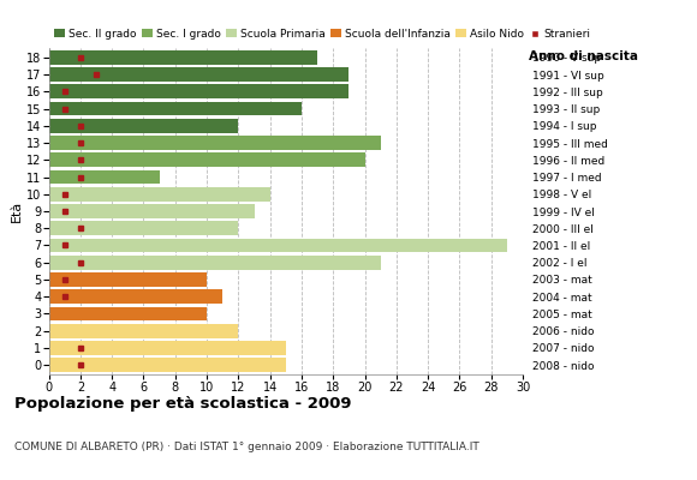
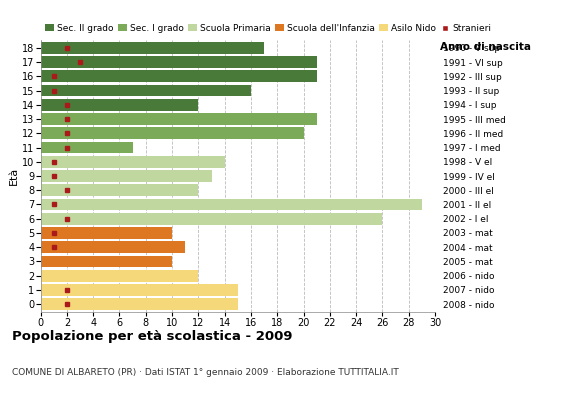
17: 19 -> 21
16: 19 -> 21
6: 21 -> 26
